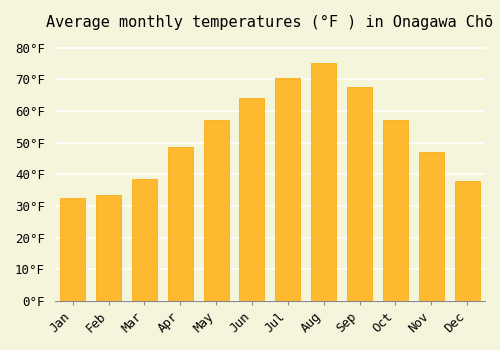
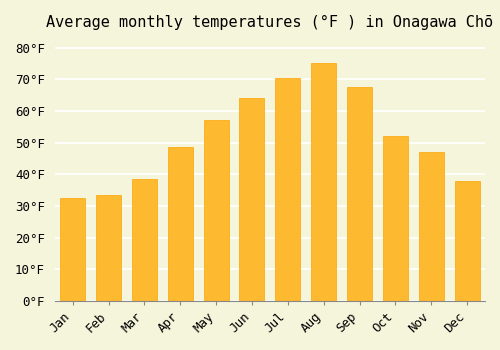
Oct: 57.0°F -> 52.0°F
